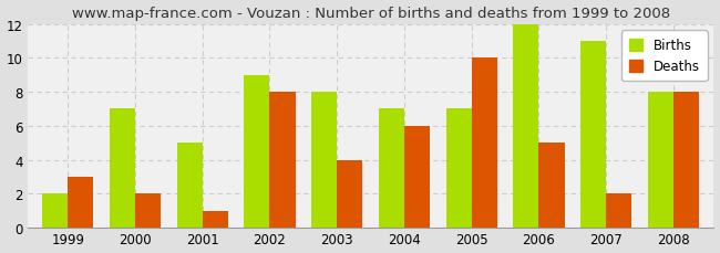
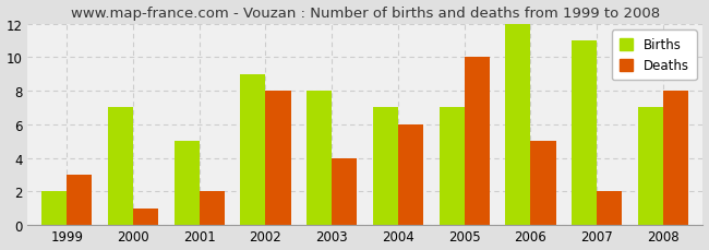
Deaths/2000: 2 -> 1
Deaths/2001: 1 -> 2
Births/2008: 8 -> 7
